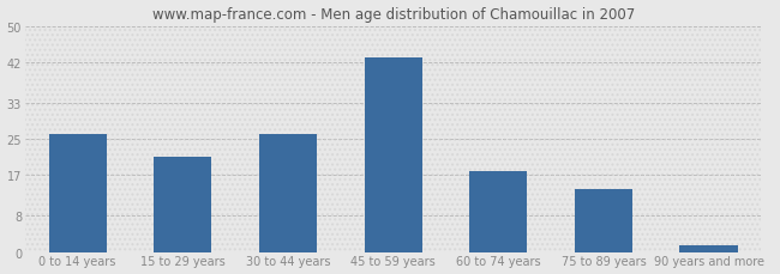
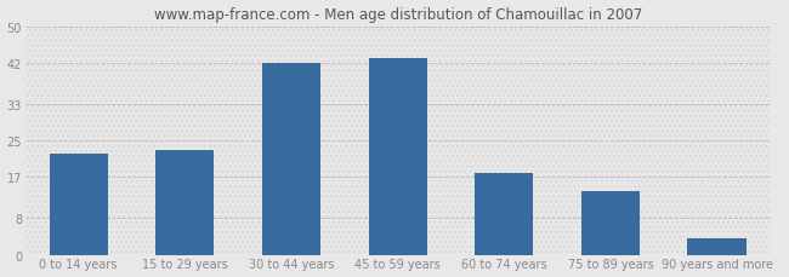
0 to 14 years: 26.0 -> 22.0
15 to 29 years: 21.0 -> 23.0
30 to 44 years: 26.0 -> 42.0
90 years and more: 1.5 -> 3.5
